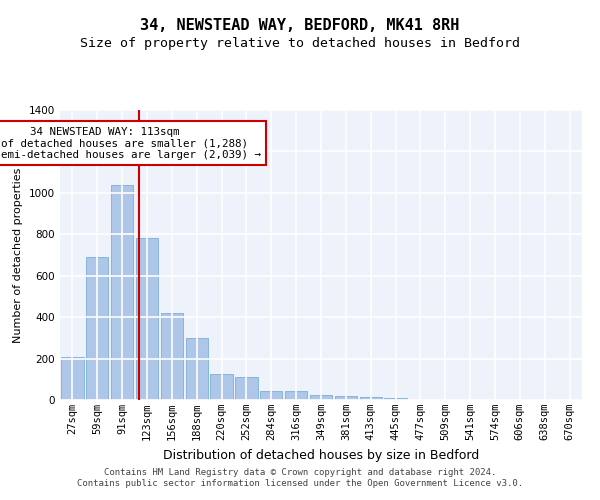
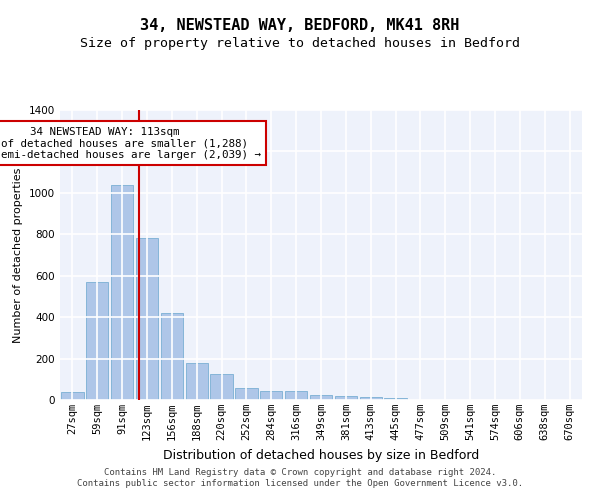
27sqm: 210 -> 40
59sqm: 690 -> 570
188sqm: 300 -> 180
252sqm: 110 -> 60
